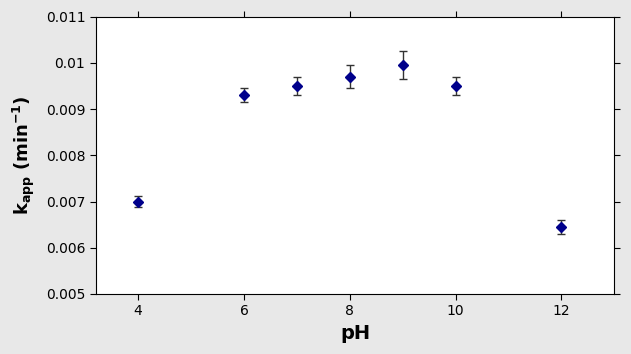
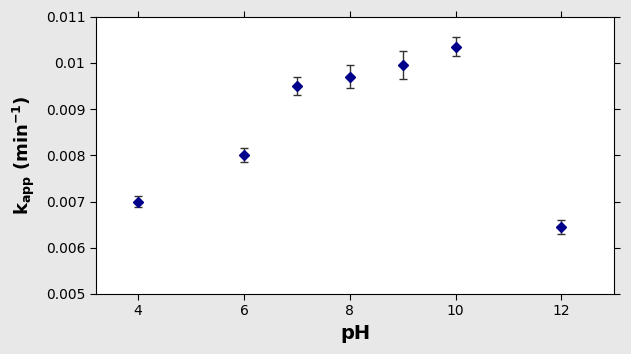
6: 0.00930 -> 0.00800
10: 0.00950 -> 0.01035
